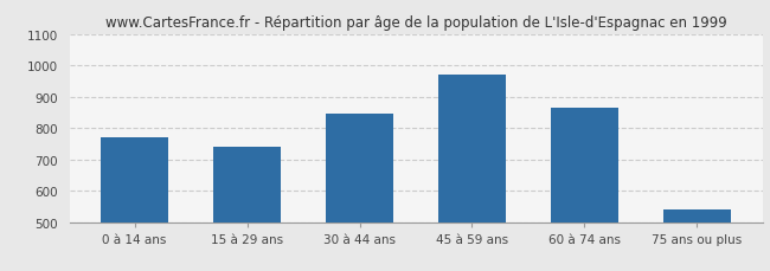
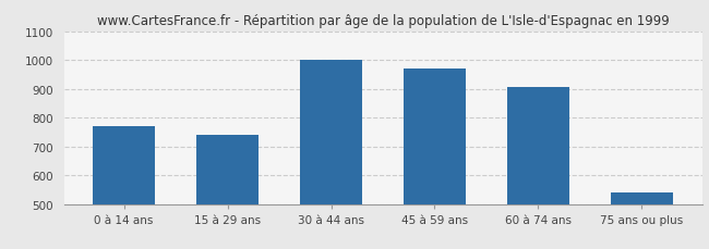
30 à 44 ans: 845 -> 1003
60 à 74 ans: 865 -> 905
